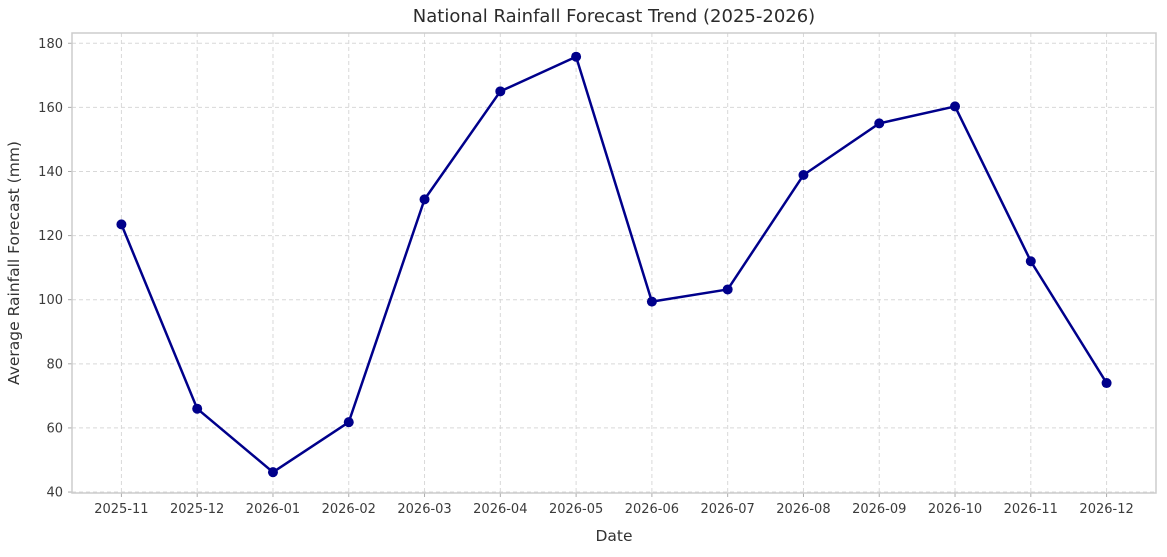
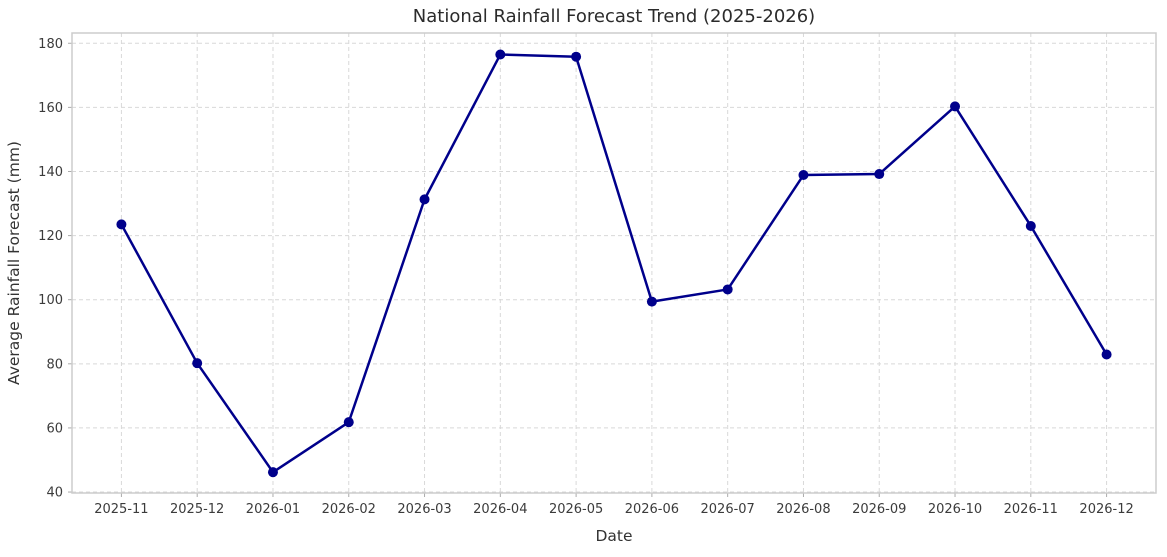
2025-12: 66 -> 80
2026-04: 165 -> 176
2026-09: 155 -> 139
2026-11: 112 -> 123
2026-12: 74 -> 83
